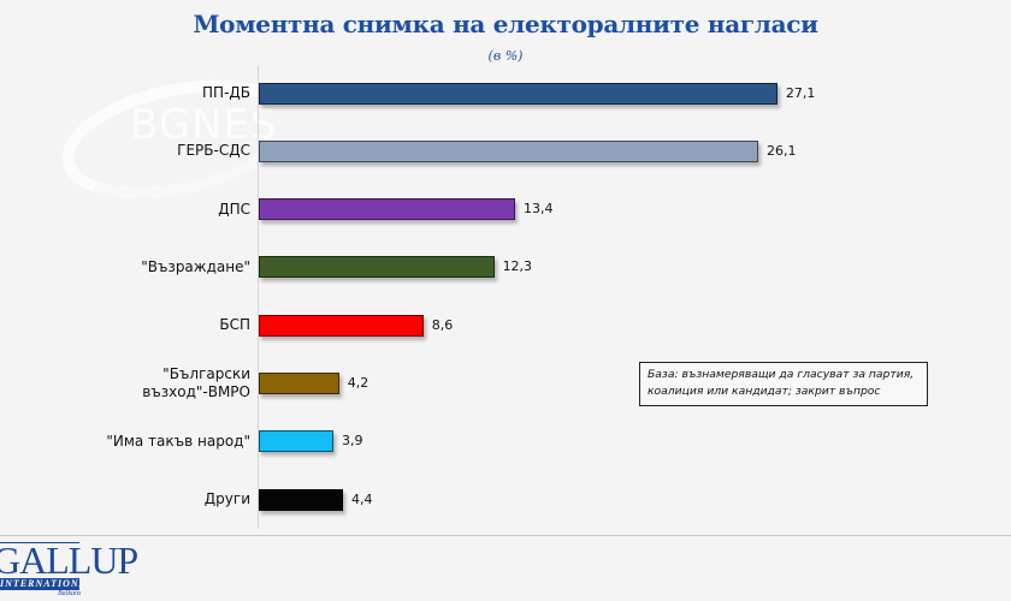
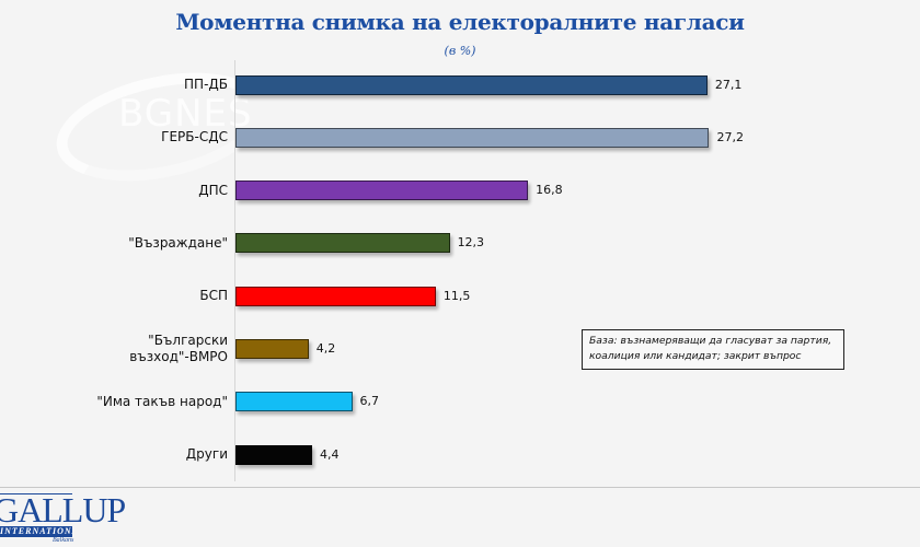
ГЕРБ-СДС: 26,1 -> 27,2
ДПС: 13,4 -> 16,8
БСП: 8,6 -> 11,5
"Има такъв народ": 3,9 -> 6,7
